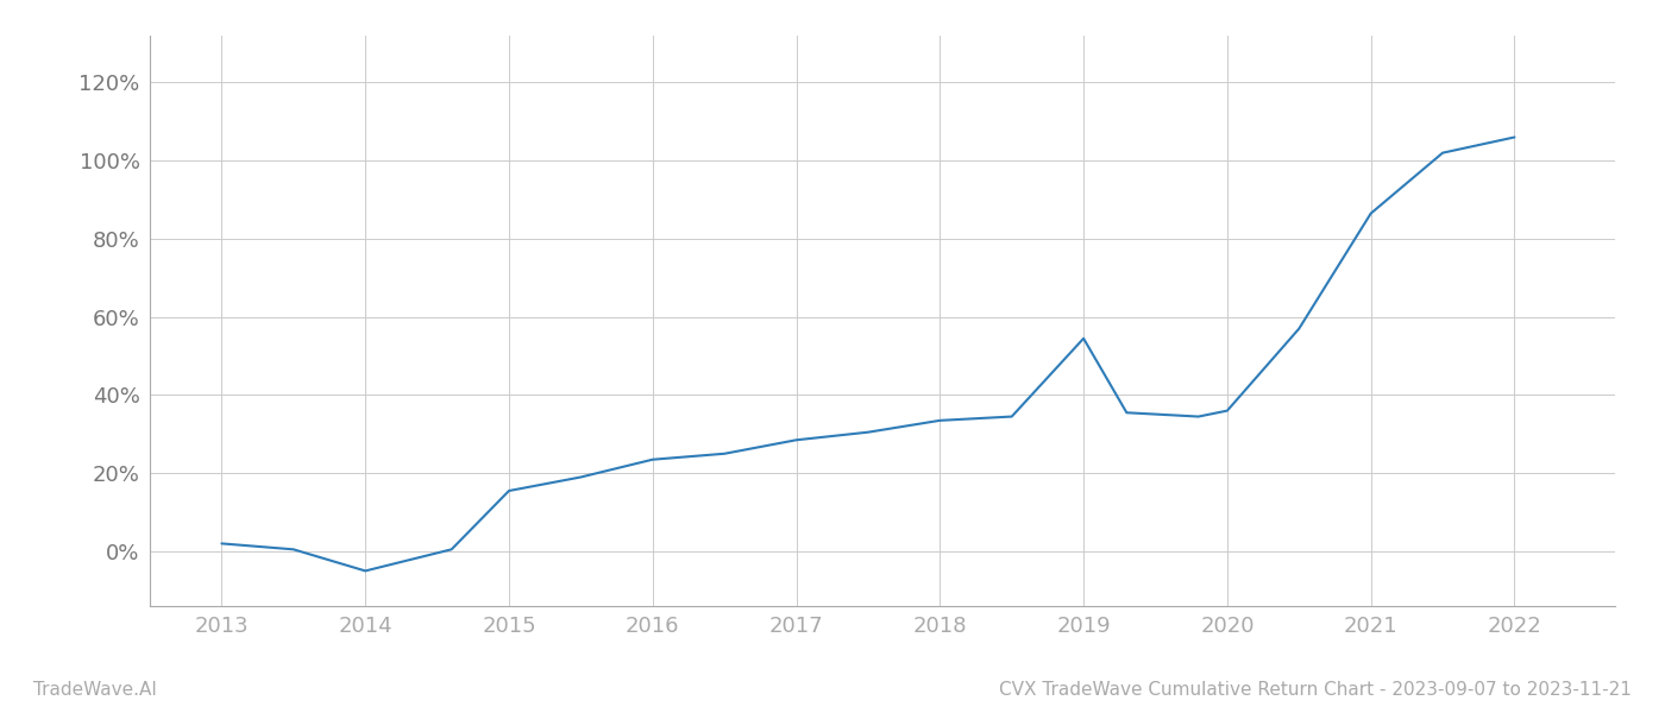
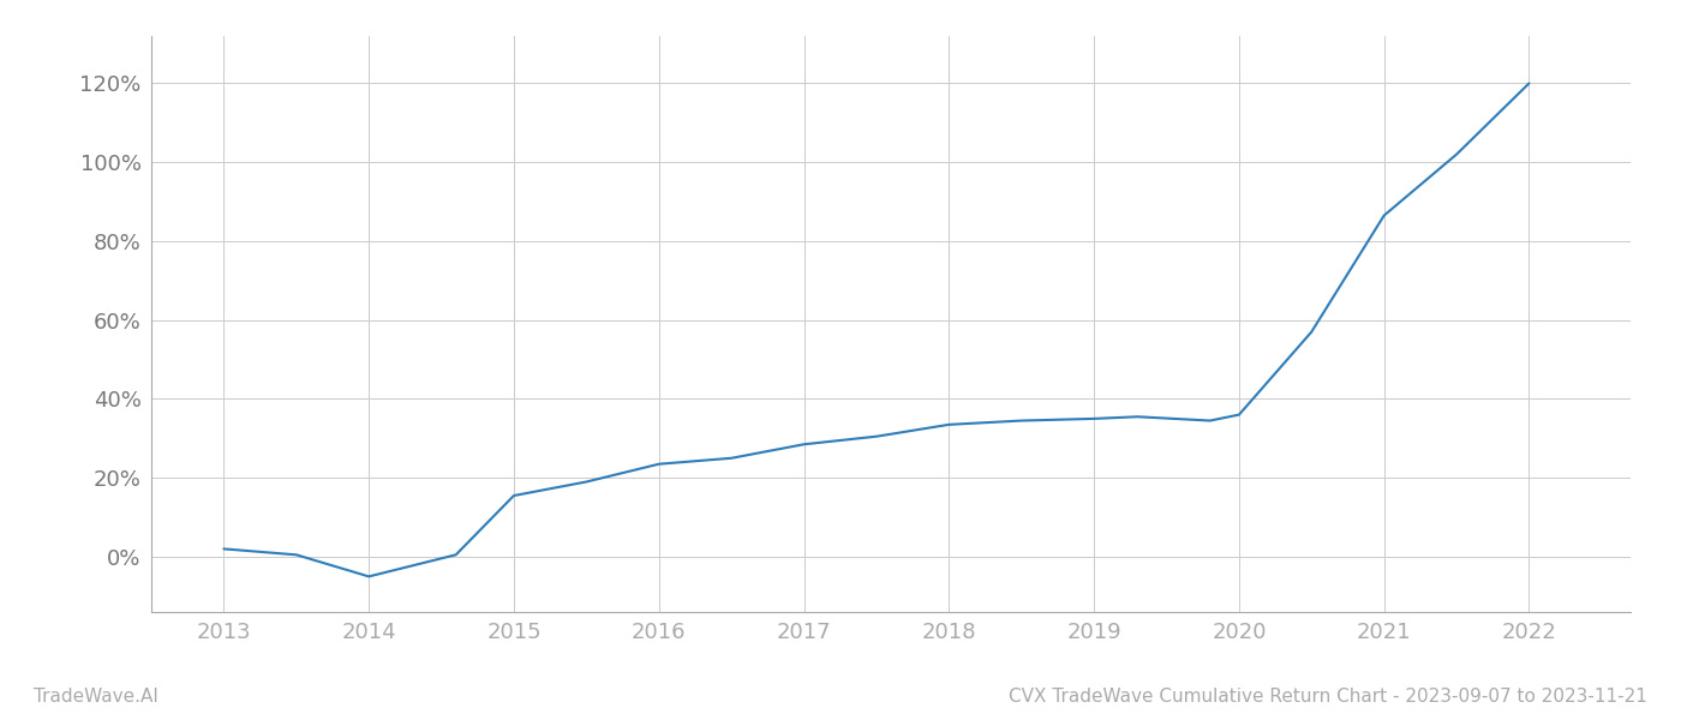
2019: 54.5% -> 35.0%
2022: 106.0% -> 120.0%
